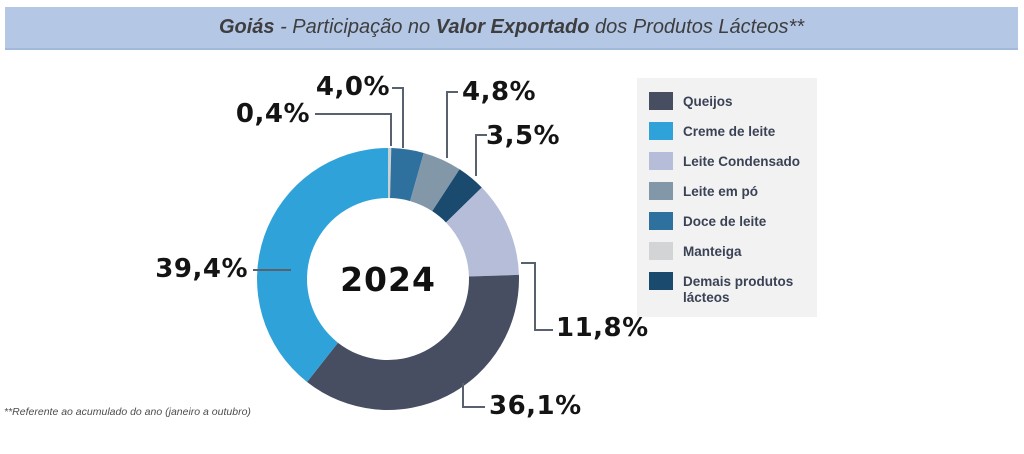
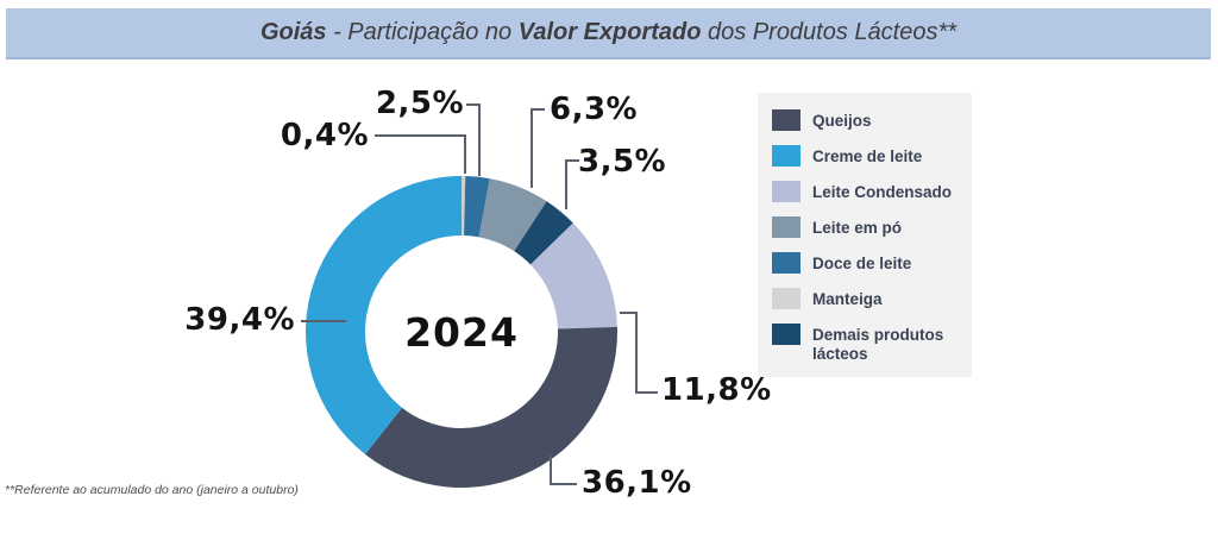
Doce de leite: 4,0% -> 2,5%
Leite em pó: 4,8% -> 6,3%
